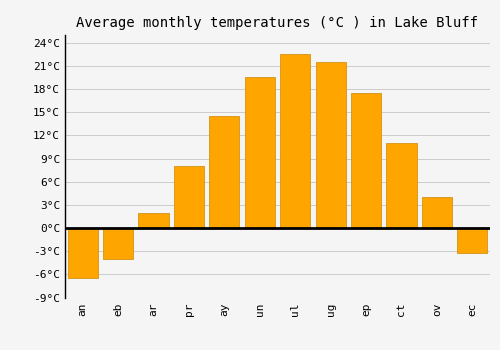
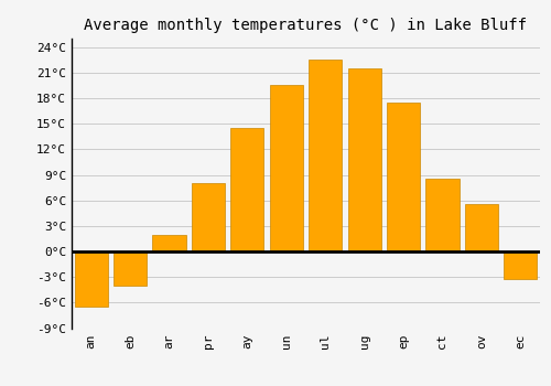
ct: 11.0°C -> 8.6°C
ov: 4.0°C -> 5.6°C
